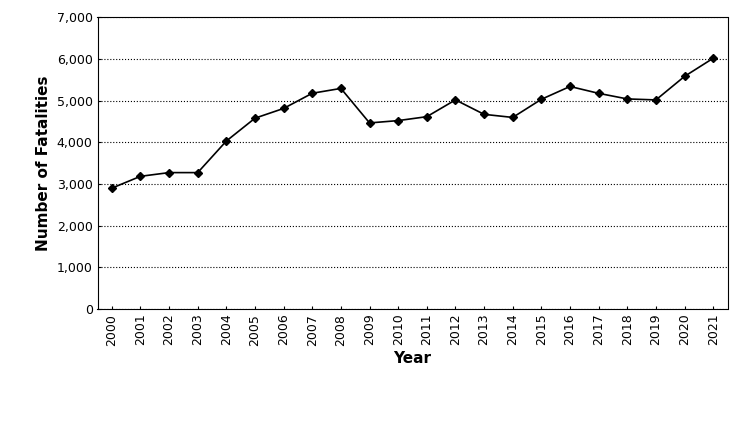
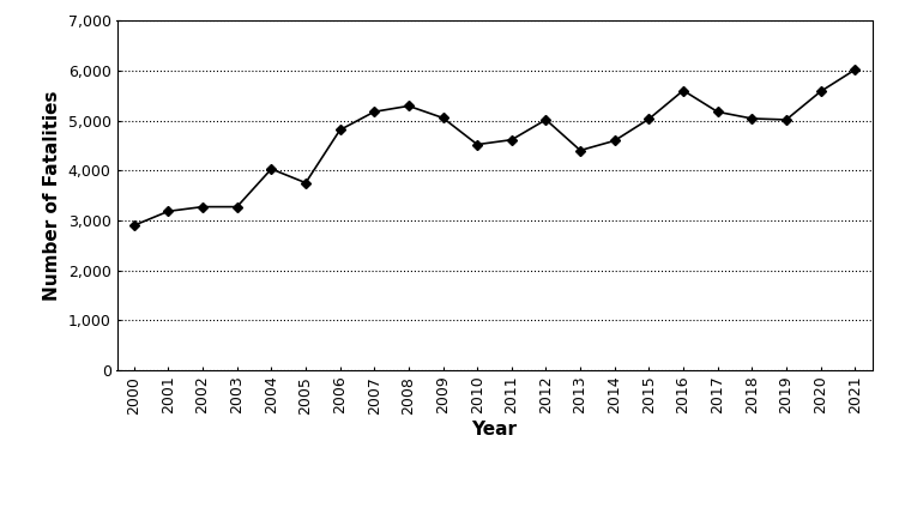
2005: 4,580 -> 3,750
2009: 4,460 -> 5,050
2013: 4,670 -> 4,400
2016: 5,340 -> 5,600
